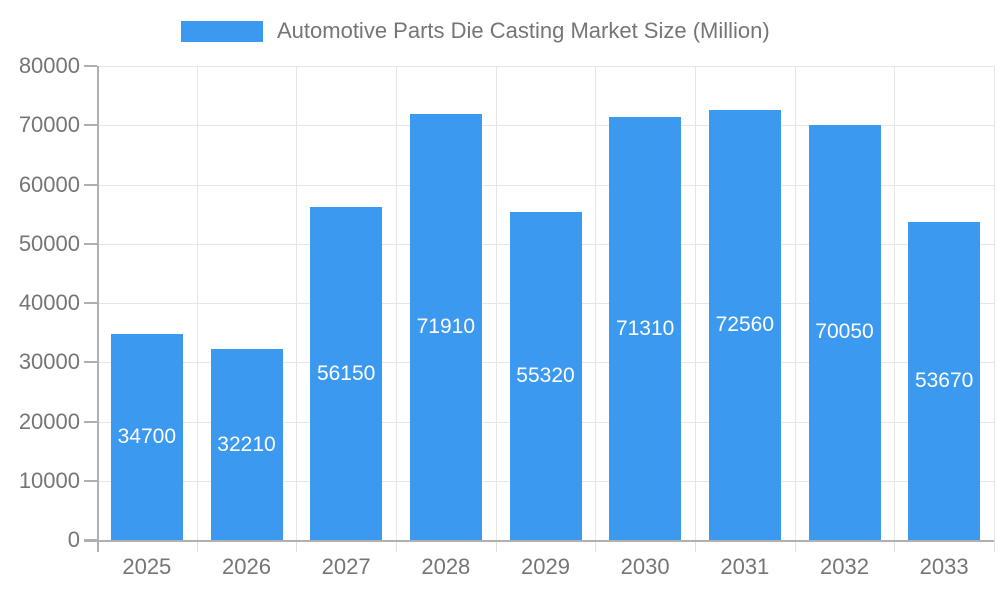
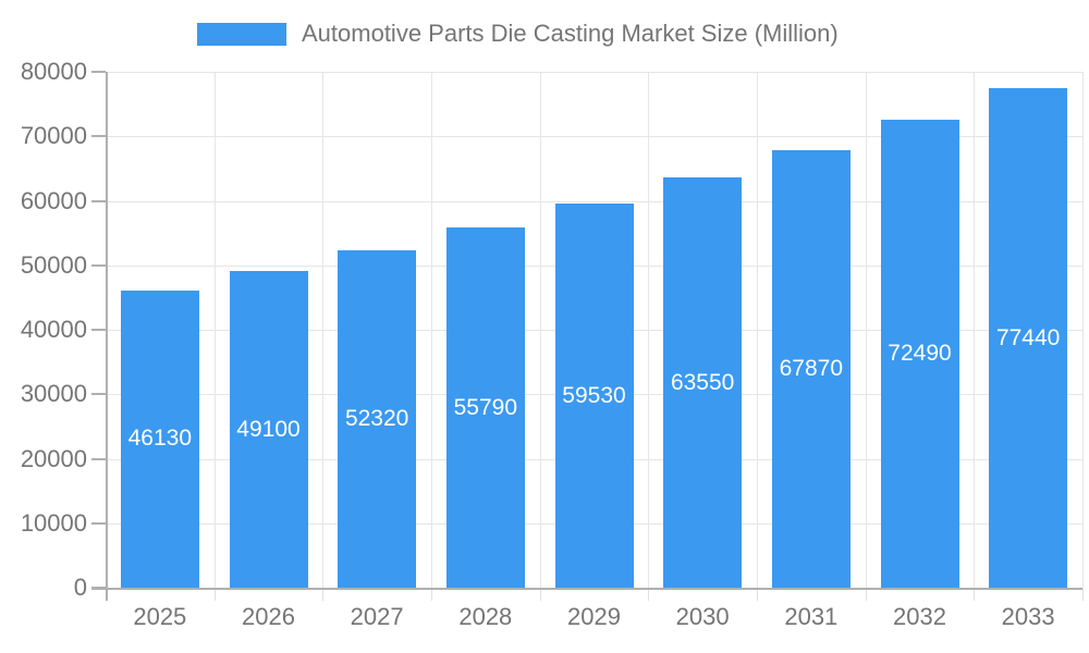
2025: 34700 -> 46130
2026: 32210 -> 49100
2027: 56150 -> 52320
2028: 71910 -> 55790
2029: 55320 -> 59530
2030: 71310 -> 63550
2031: 72560 -> 67870
2032: 70050 -> 72490
2033: 53670 -> 77440
